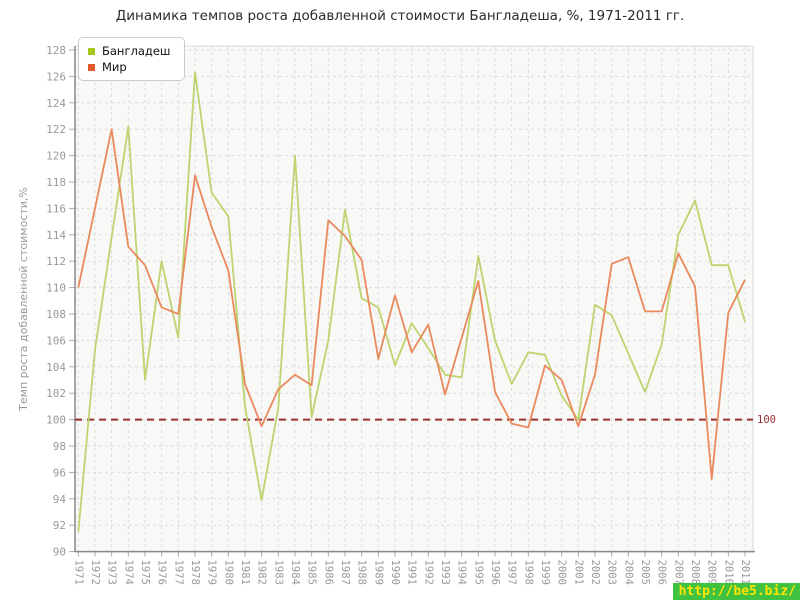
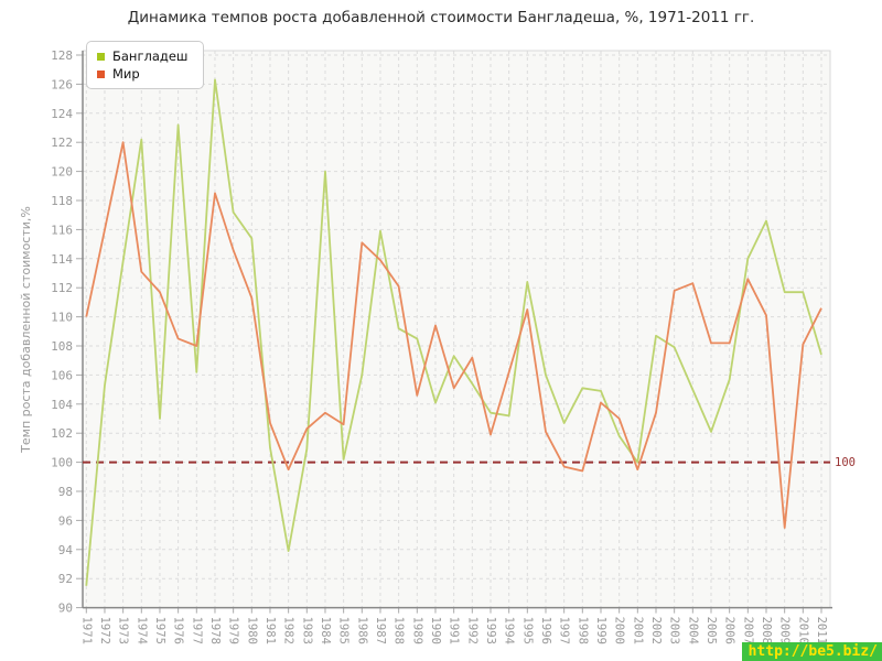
Бангладеш/1976: 112.0 -> 123.2
